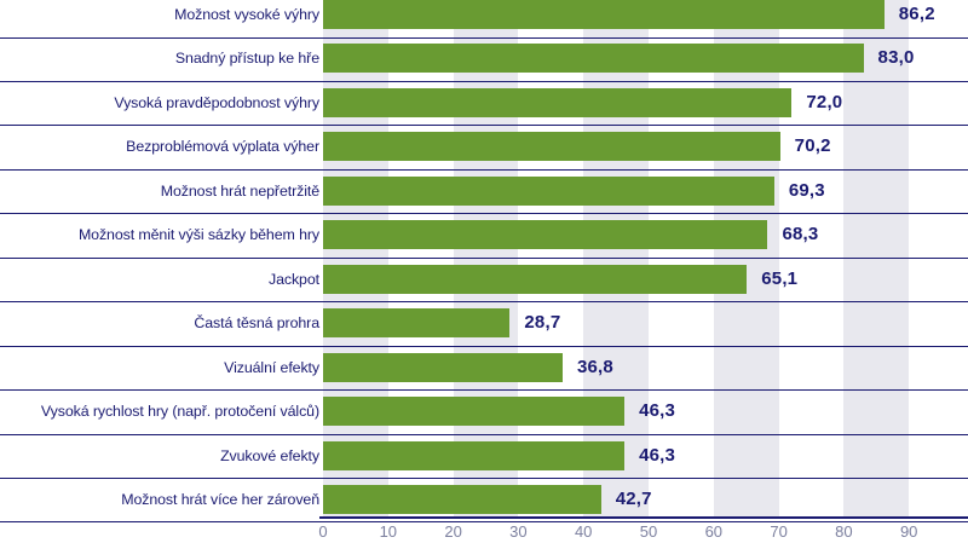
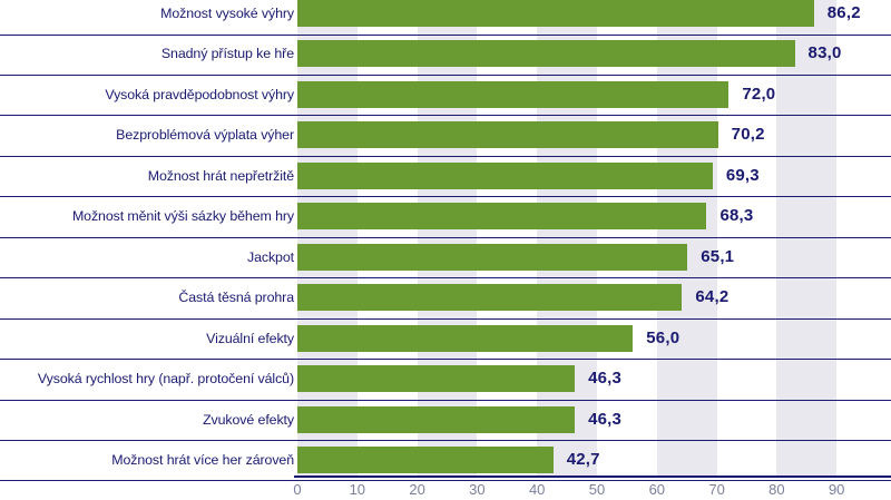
Častá těsná prohra: 28,7 -> 64,2
Vizuální efekty: 36,8 -> 56,0
